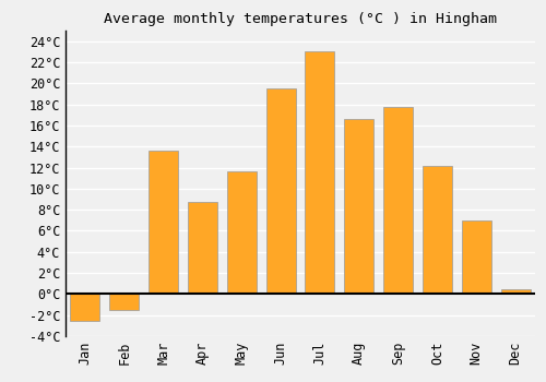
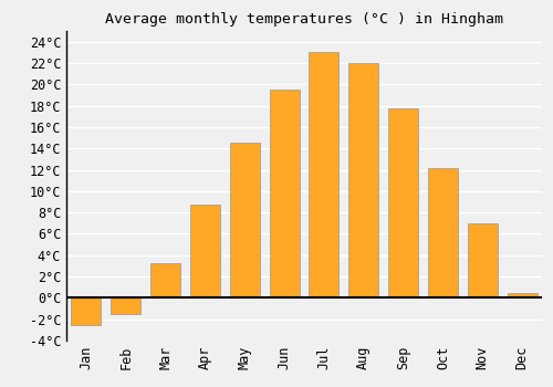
Mar: 13.6°C -> 3.3°C
May: 11.6°C -> 14.5°C
Aug: 16.6°C -> 22.0°C
